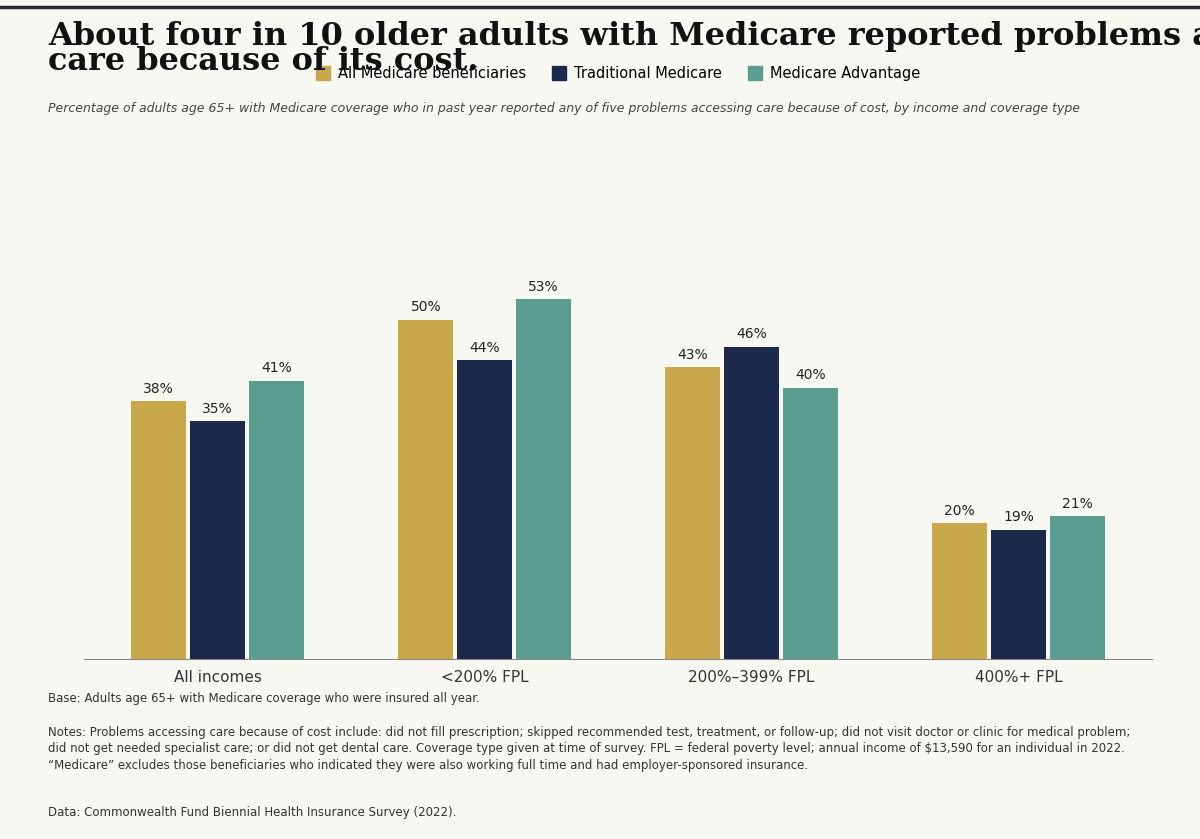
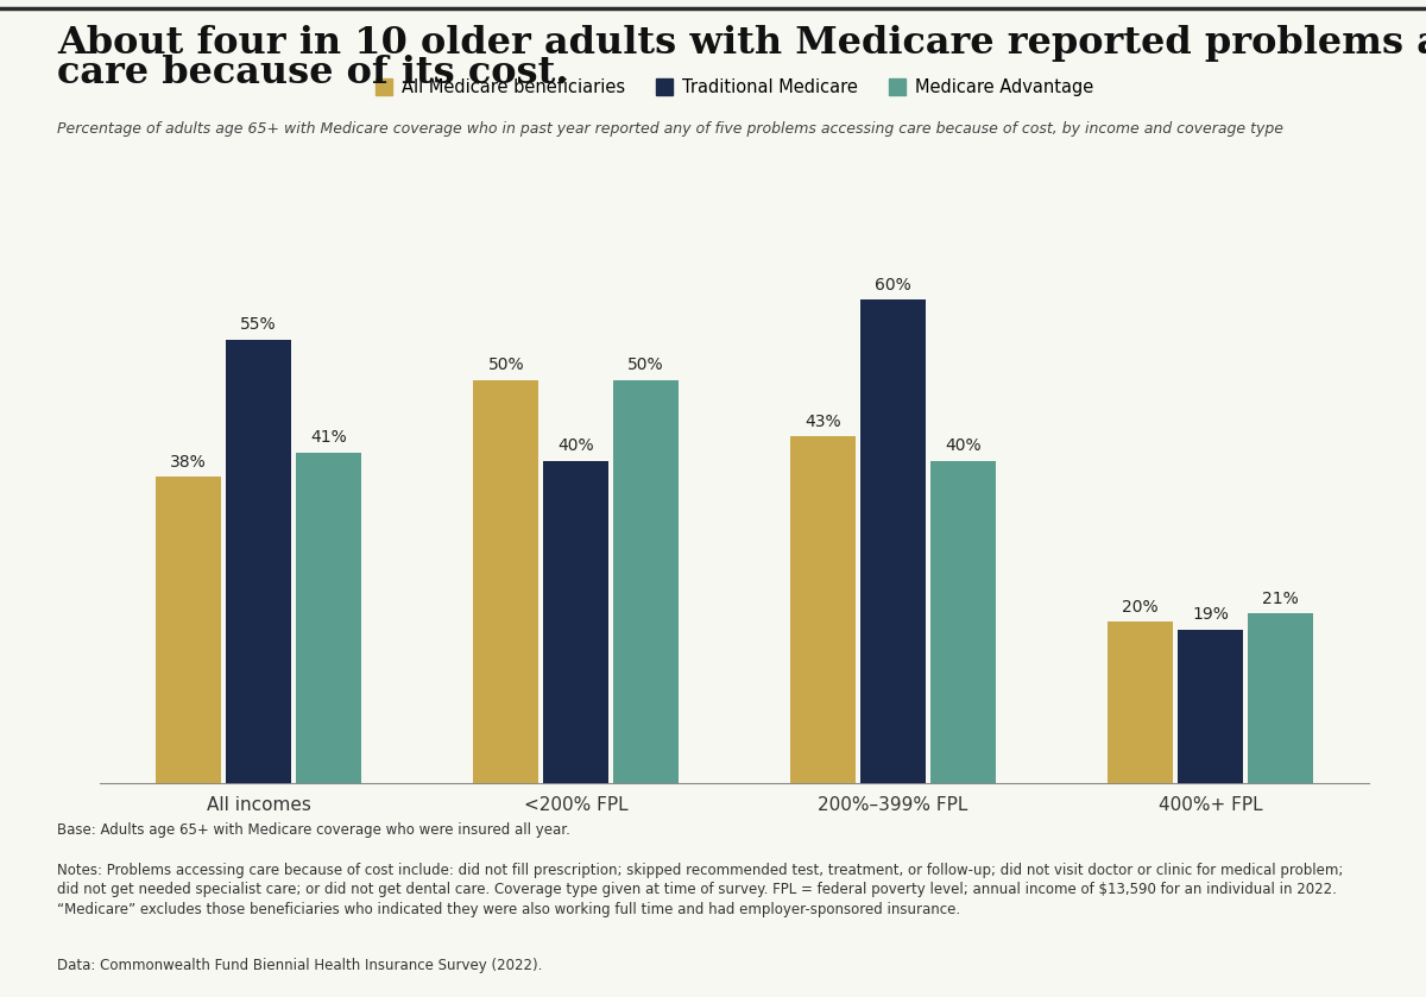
Traditional Medicare/All incomes: 35% -> 55%
Traditional Medicare/<200% FPL: 44% -> 40%
Medicare Advantage/<200% FPL: 53% -> 50%
Traditional Medicare/200%–399% FPL: 46% -> 60%
